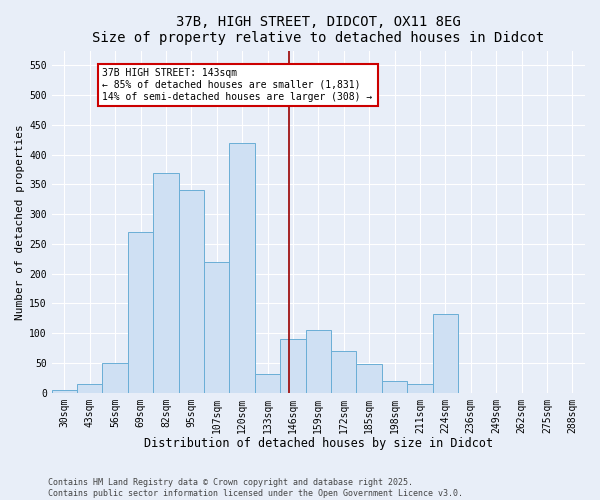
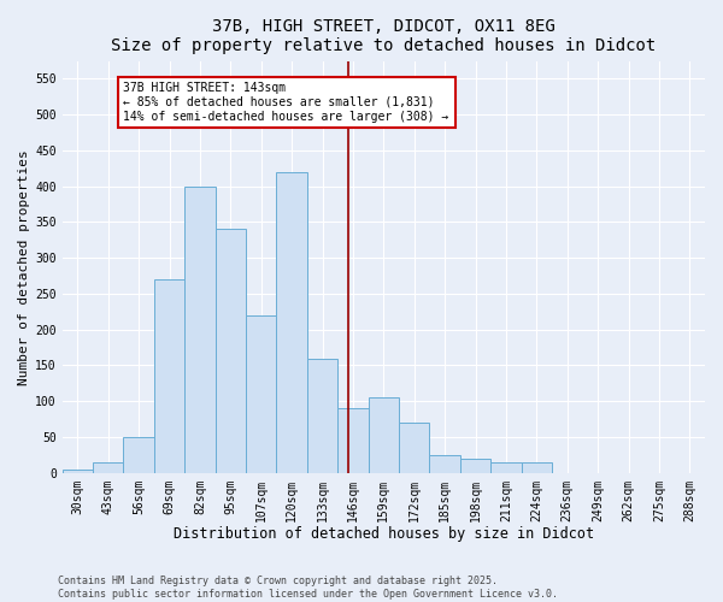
82sqm: 370 -> 400
133sqm: 32 -> 160
185sqm: 48 -> 25
224sqm: 132 -> 15
